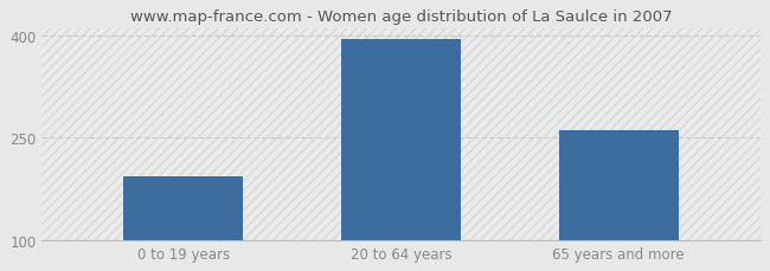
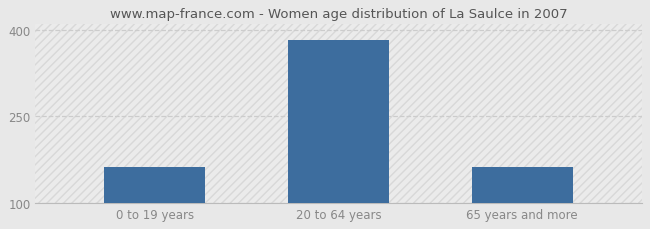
0 to 19 years: 194 -> 163
20 to 64 years: 394 -> 383
65 years and more: 262 -> 162
